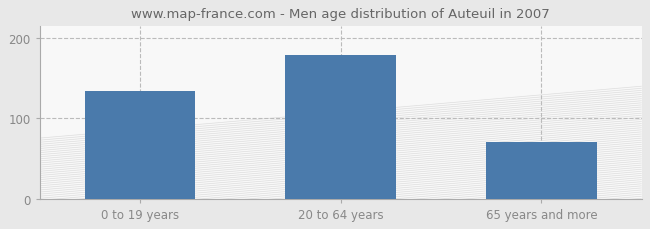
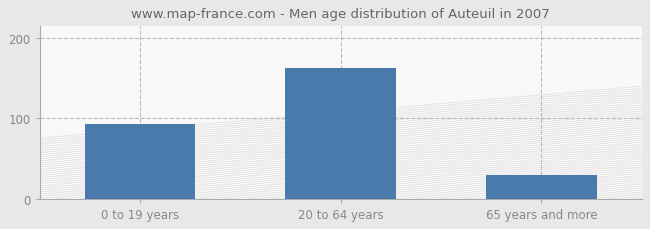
0 to 19 years: 134 -> 93
20 to 64 years: 178 -> 163
65 years and more: 70 -> 30
